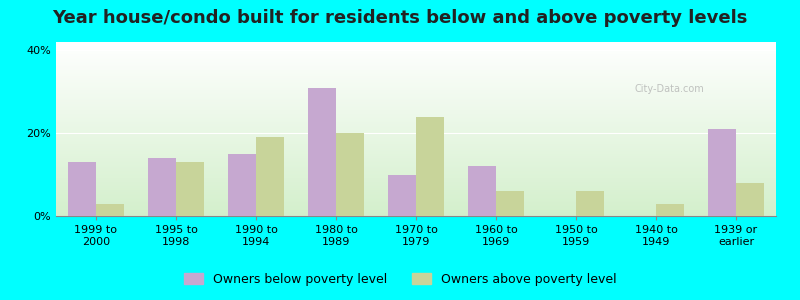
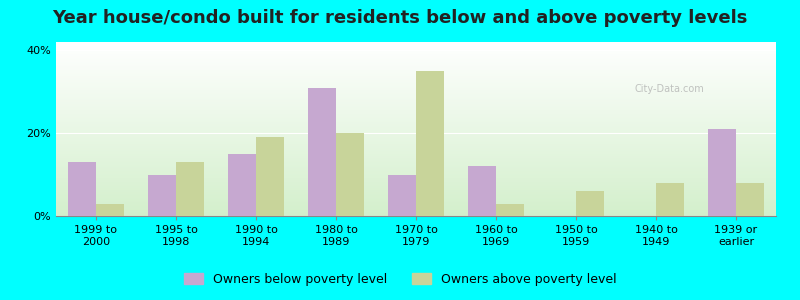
Owners below poverty level/1995 to 1998: 14% -> 10%
Owners above poverty level/1970 to 1979: 24% -> 35%
Owners above poverty level/1960 to 1969: 6% -> 3%
Owners above poverty level/1940 to 1949: 3% -> 8%
